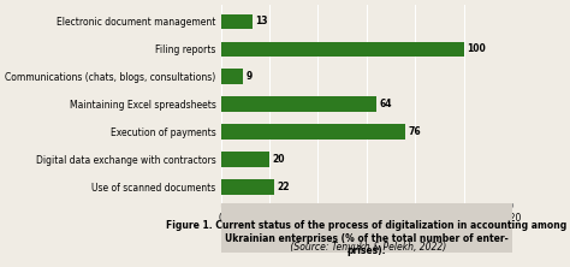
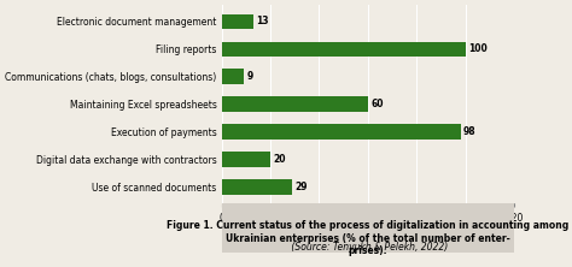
Maintaining Excel spreadsheets: 64 -> 60
Execution of payments: 76 -> 98
Use of scanned documents: 22 -> 29
